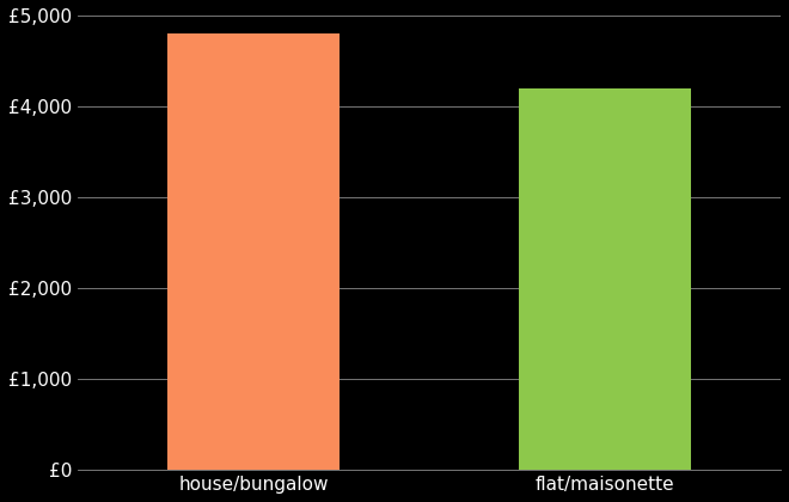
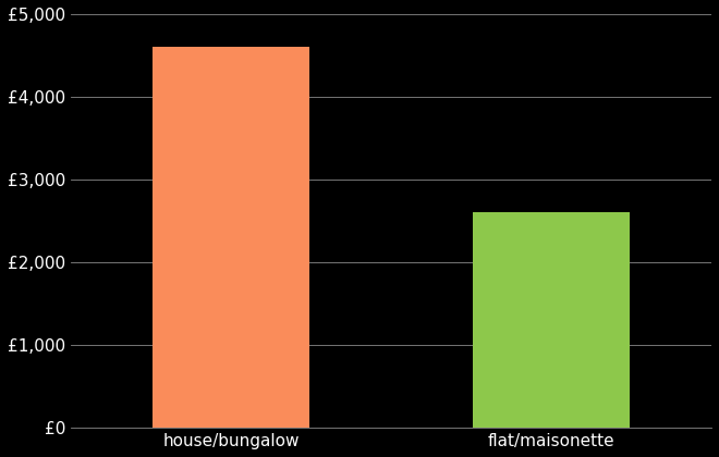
house/bungalow: £4,800 -> £4,600
flat/maisonette: £4,200 -> £2,600
